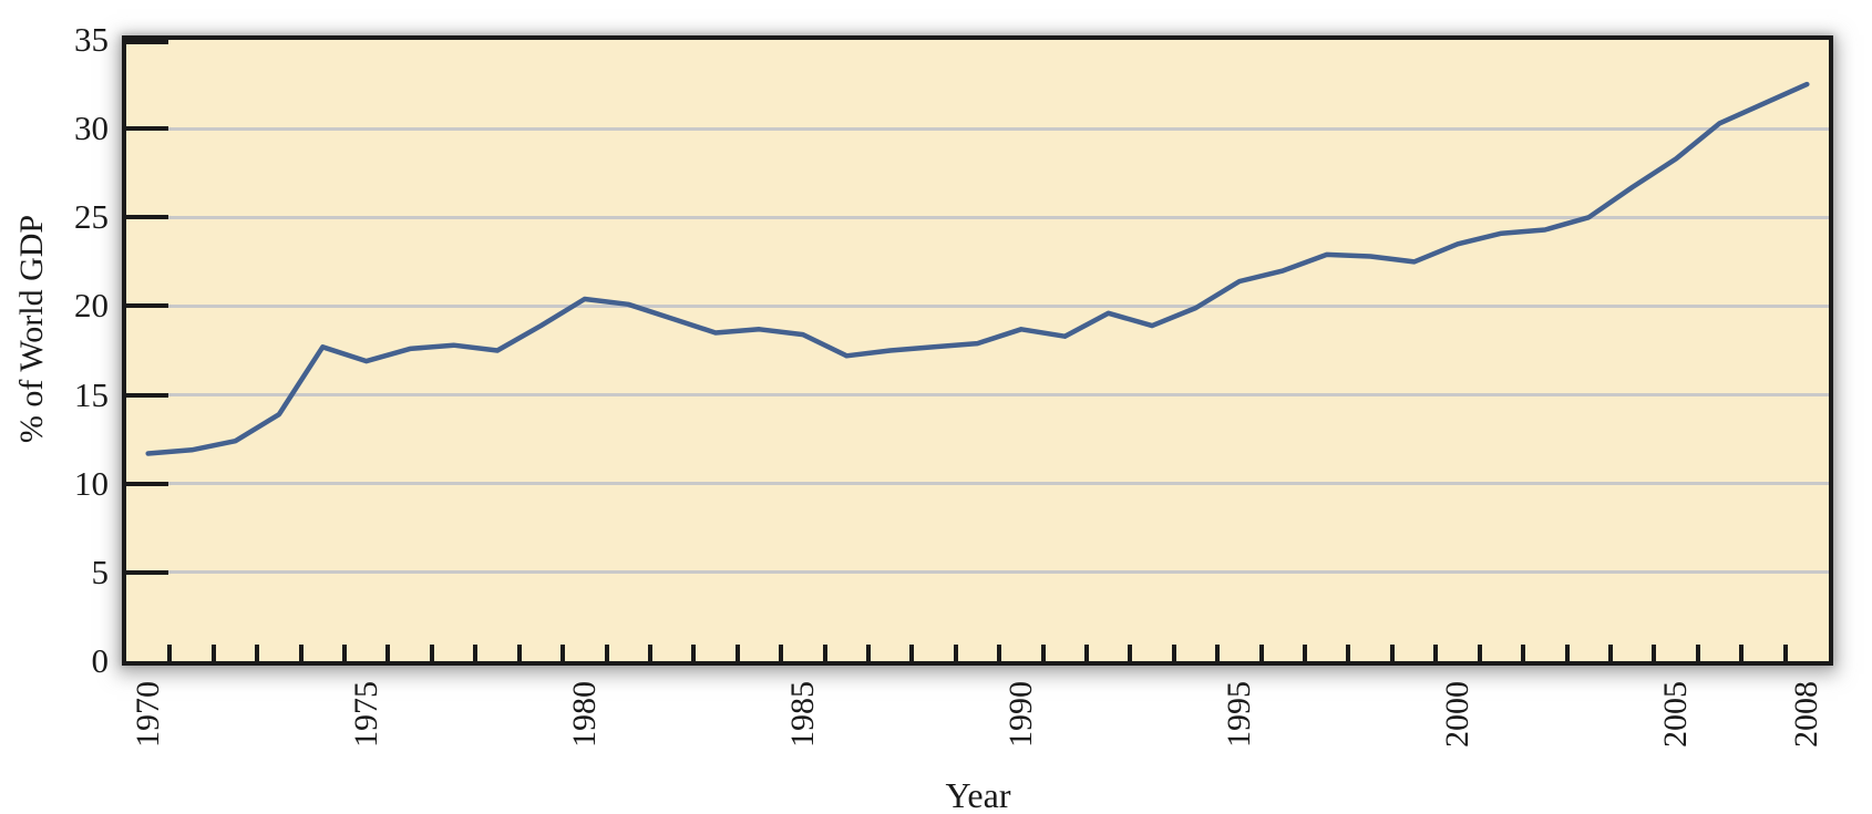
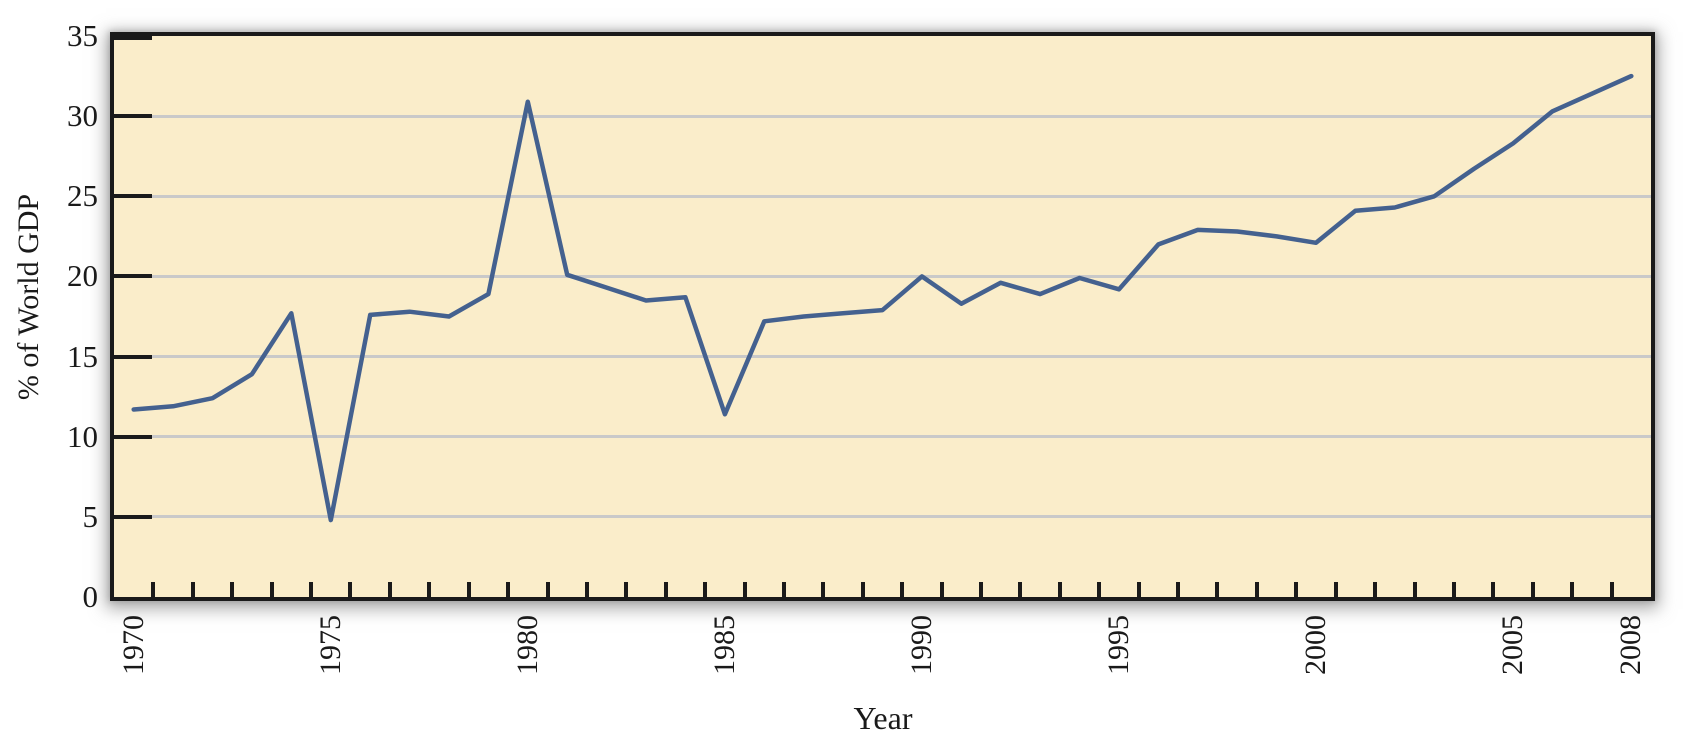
1975: 16.9 -> 4.8
1980: 20.4 -> 30.9
1985: 18.4 -> 11.4
1990: 18.7 -> 20.0
1995: 21.4 -> 19.2
2000: 23.5 -> 22.1
